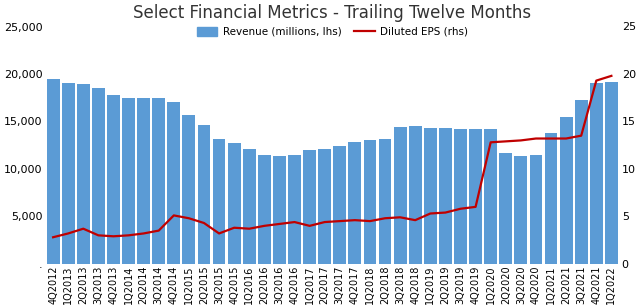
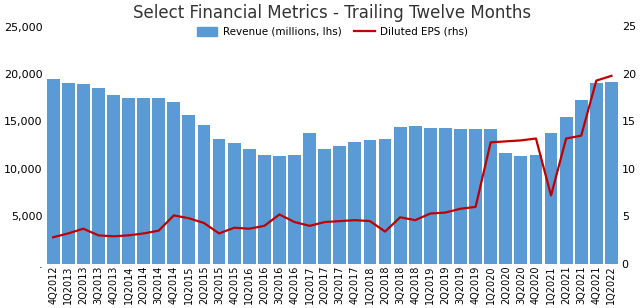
Diluted EPS (rhs)/3Q2016: 4.2 -> 5.2
Revenue (millions, lhs)/1Q2017: 12,000 -> 13,800
Diluted EPS (rhs)/2Q2018: 4.8 -> 3.4
Diluted EPS (rhs)/1Q2021: 13.2 -> 7.2
